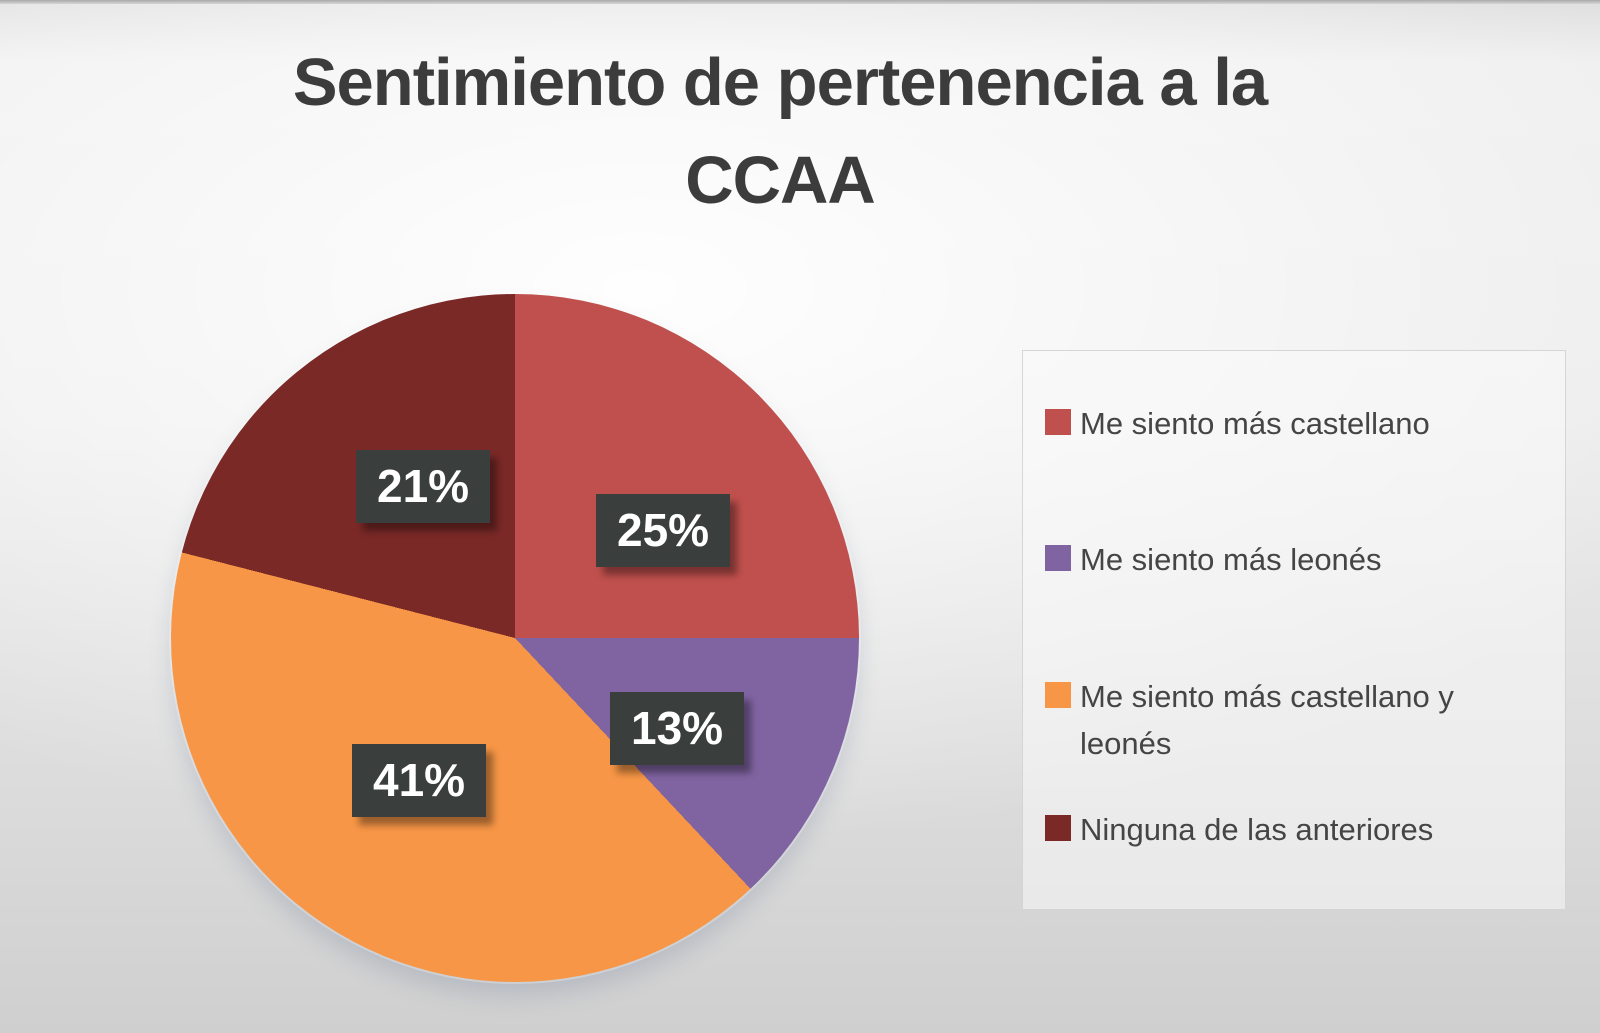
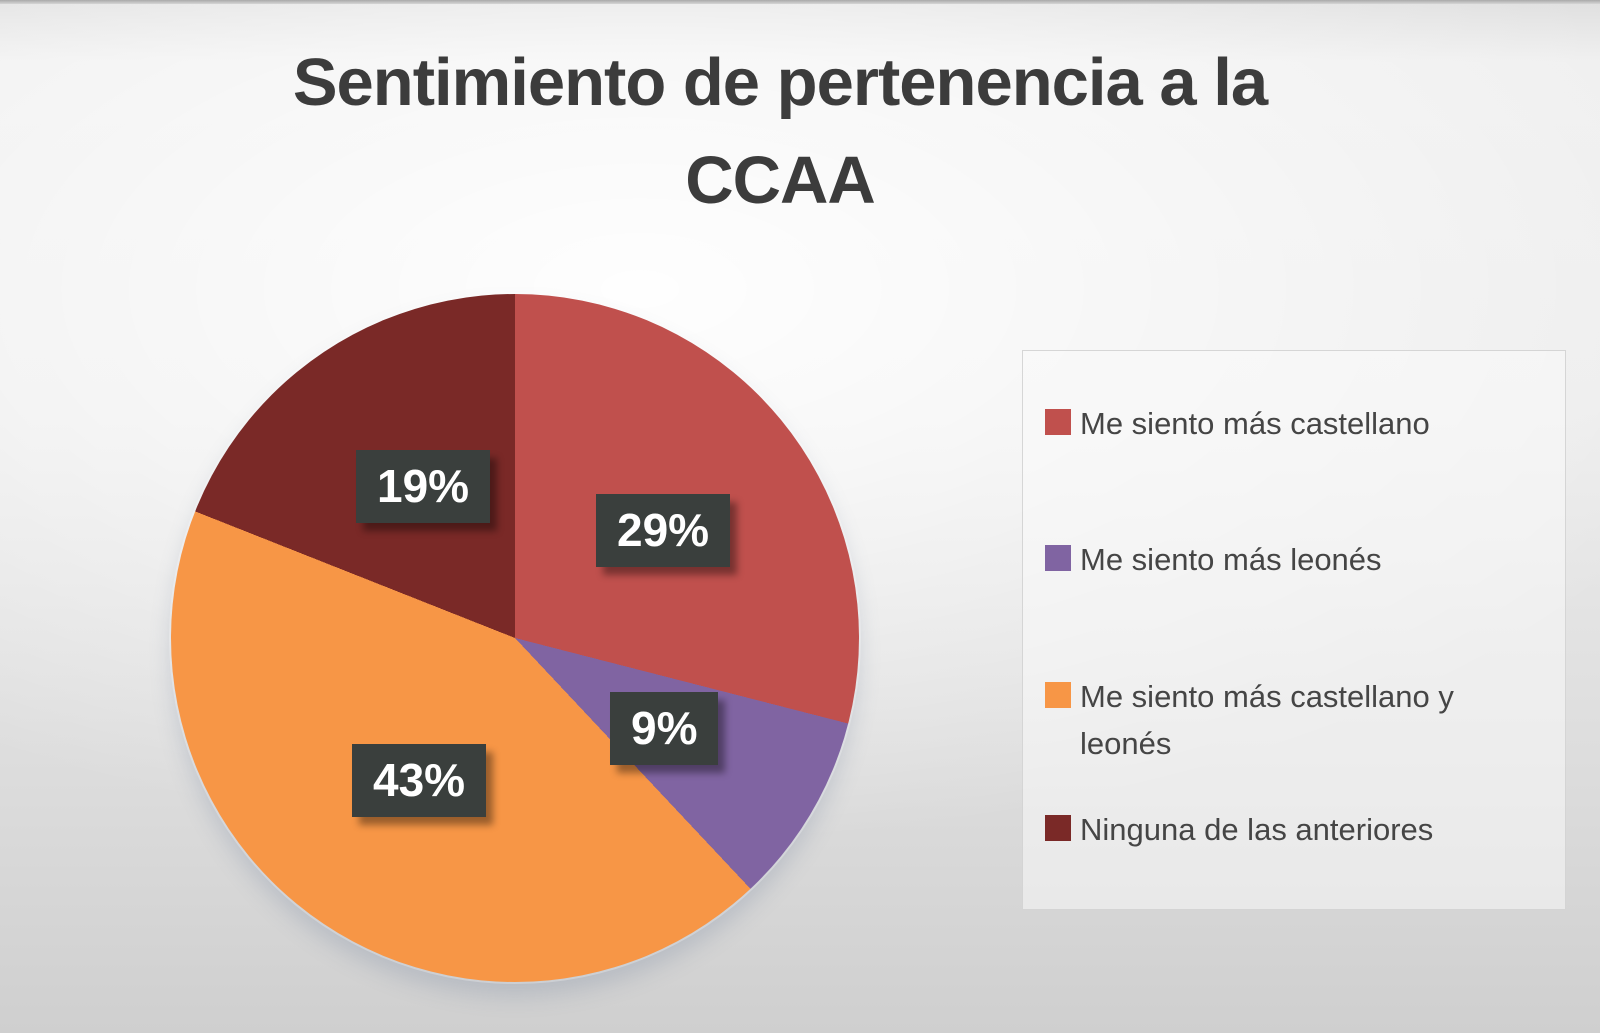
Me siento más castellano: 25% -> 29%
Me siento más leonés: 13% -> 9%
Me siento más castellano y leonés: 41% -> 43%
Ninguna de las anteriores: 21% -> 19%
